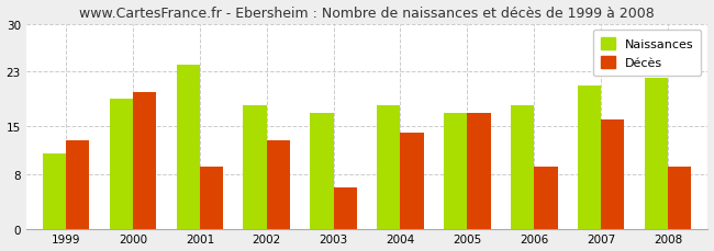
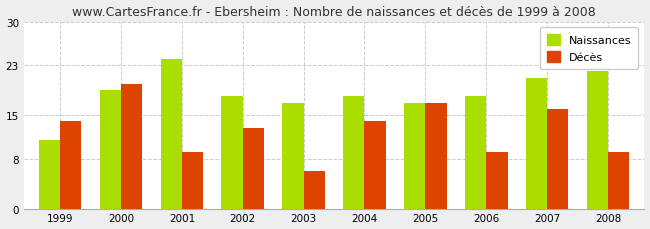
Décès/1999: 13 -> 14
